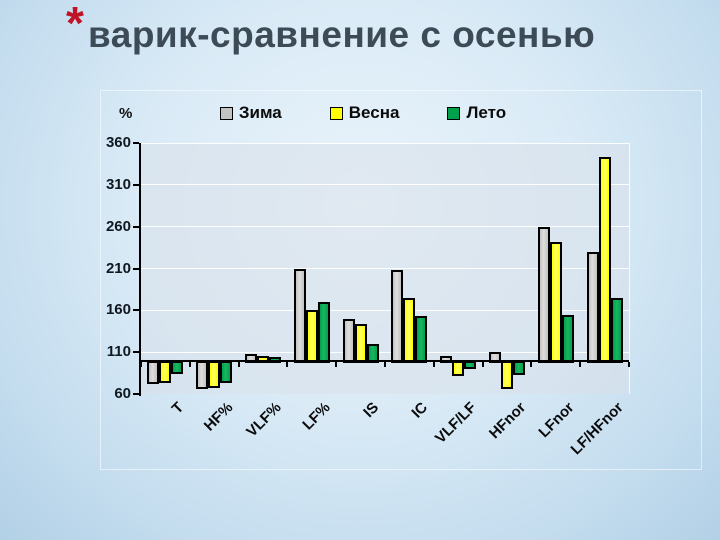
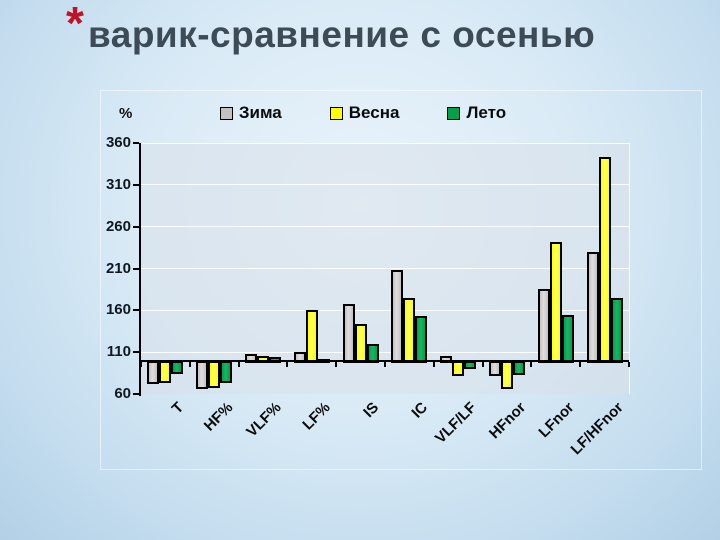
Зима/LF%: 210 -> 110
Лето/LF%: 170 -> 100
Зима/IS: 150 -> 170
Зима/HFnor: 110 -> 80
Зима/LFnor: 260 -> 180
